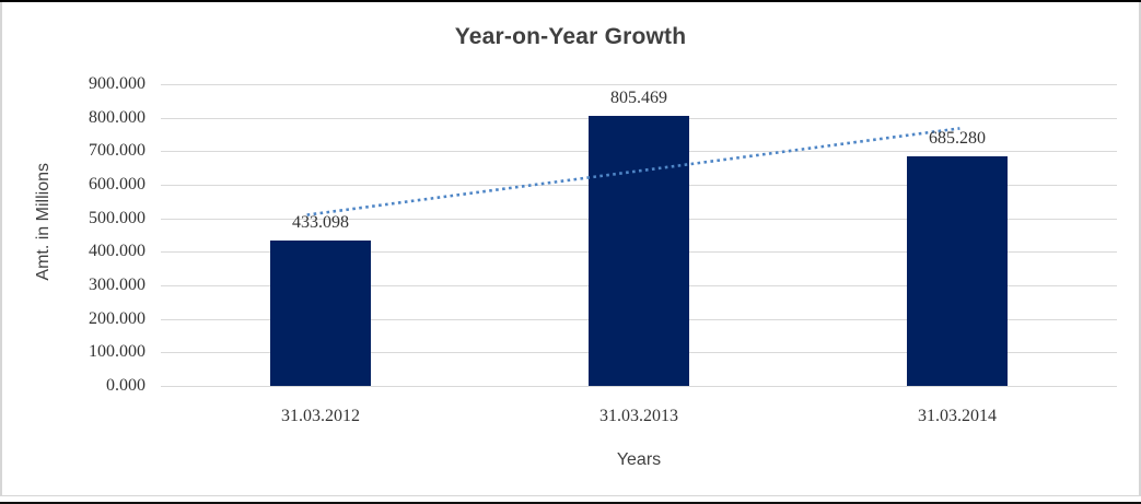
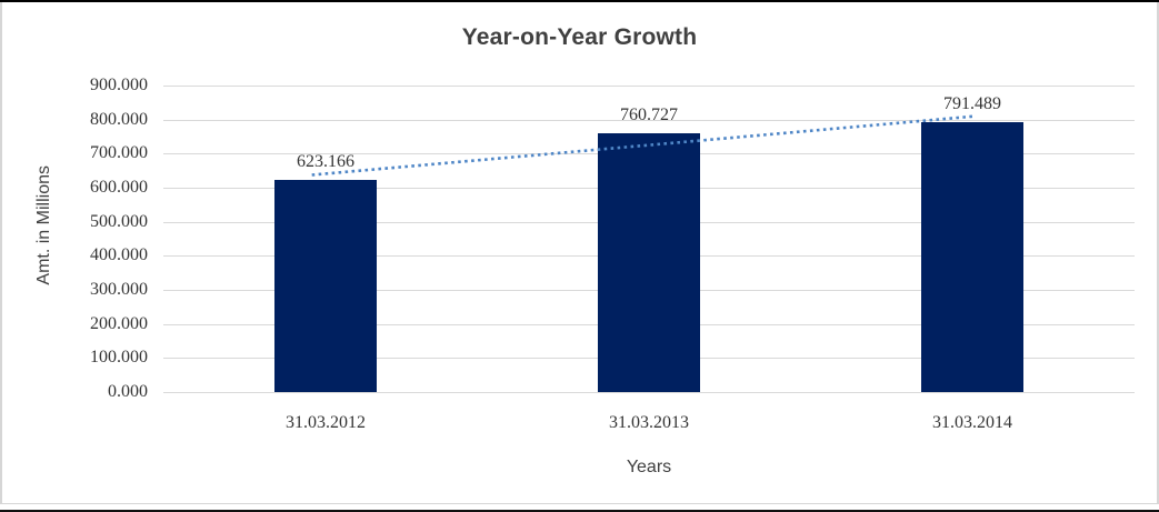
31.03.2012: 433.098 -> 623.166
31.03.2013: 805.469 -> 760.727
31.03.2014: 685.280 -> 791.489
